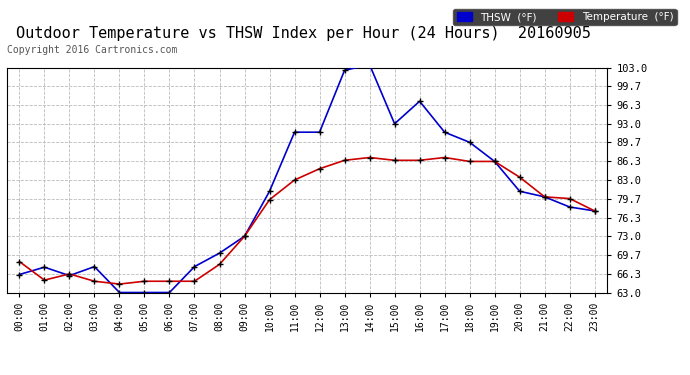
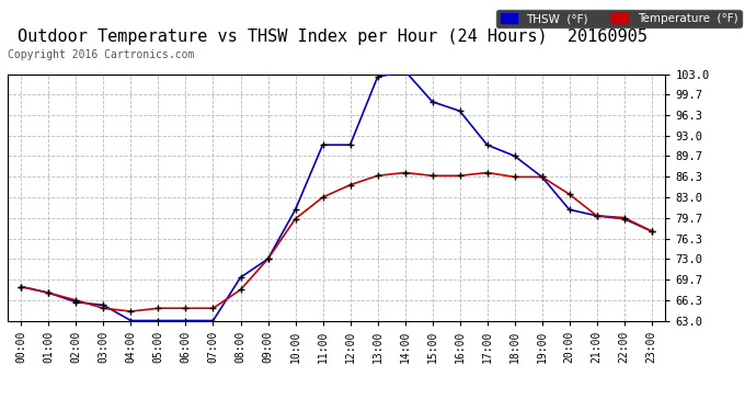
THSW (°F)/00:00: 66.2 -> 68.5
Temperature (°F)/01:00: 65.2 -> 67.5
THSW (°F)/03:00: 67.6 -> 65.5
THSW (°F)/07:00: 67.6 -> 63.0
THSW (°F)/15:00: 93.0 -> 98.5
THSW (°F)/22:00: 78.2 -> 79.5
